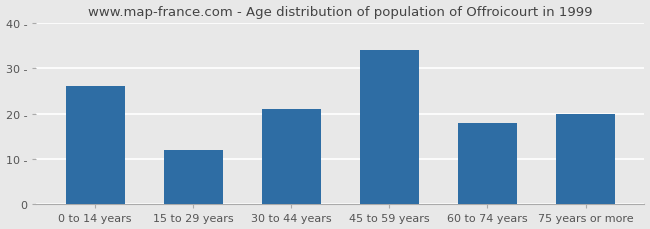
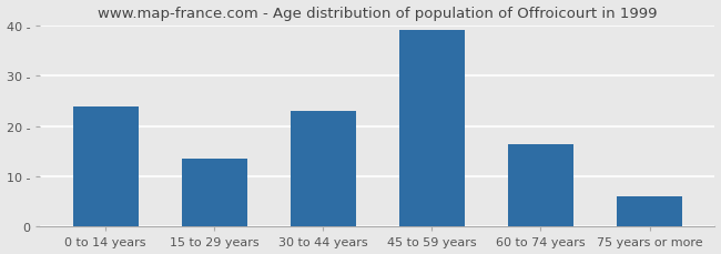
0 to 14 years: 26.0 - -> 24.0 -
15 to 29 years: 12.0 - -> 13.5 -
30 to 44 years: 21.0 - -> 23.0 -
45 to 59 years: 34.0 - -> 39.0 -
60 to 74 years: 18.0 - -> 16.5 -
75 years or more: 20.0 - -> 6.0 -
